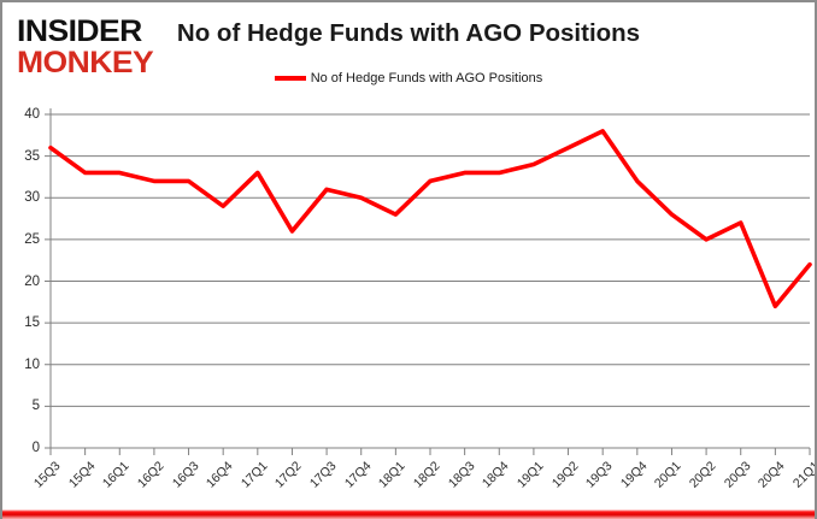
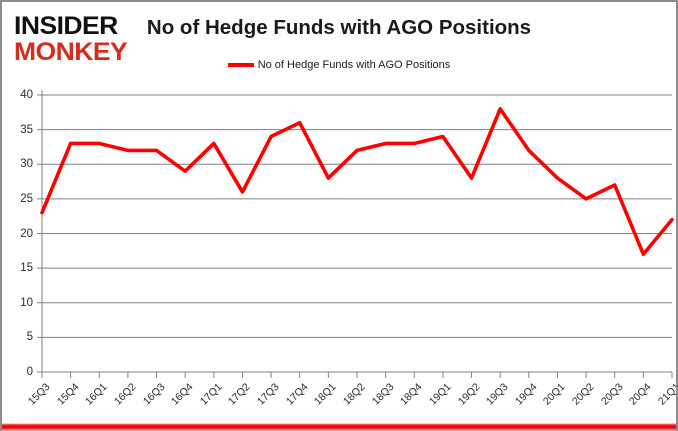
15Q3: 36 -> 23
17Q3: 31 -> 34
17Q4: 30 -> 36
19Q2: 36 -> 28
